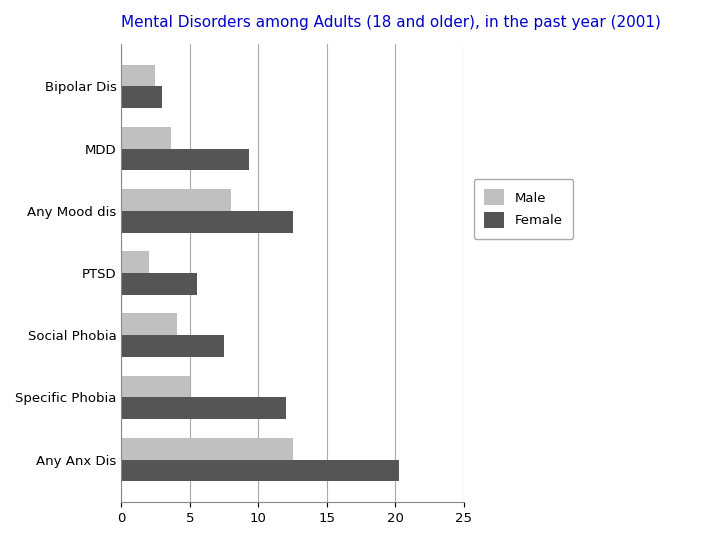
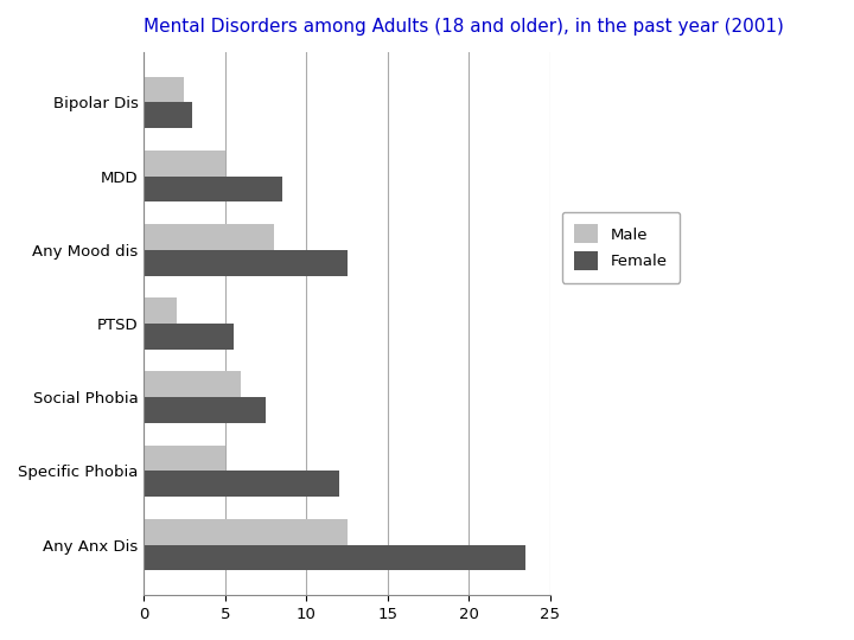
Male/MDD: 3.6 -> 5.0
Female/MDD: 9.3 -> 8.5
Male/Social Phobia: 4.1 -> 6.0
Female/Any Anx Dis: 20.3 -> 23.5
